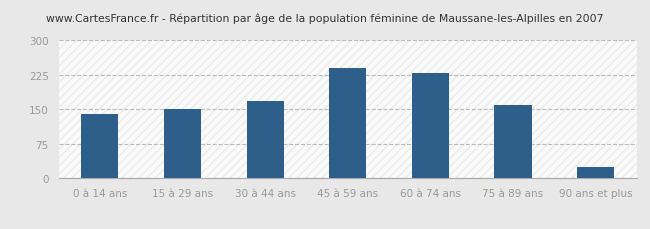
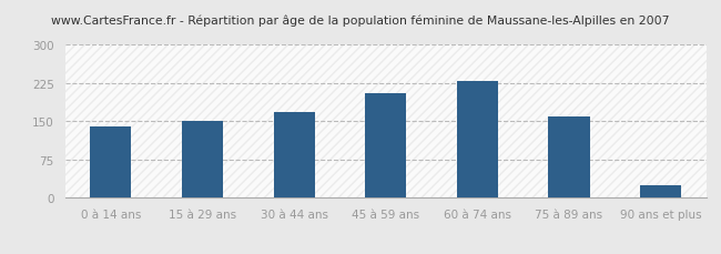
45 à 59 ans: 240 -> 205
